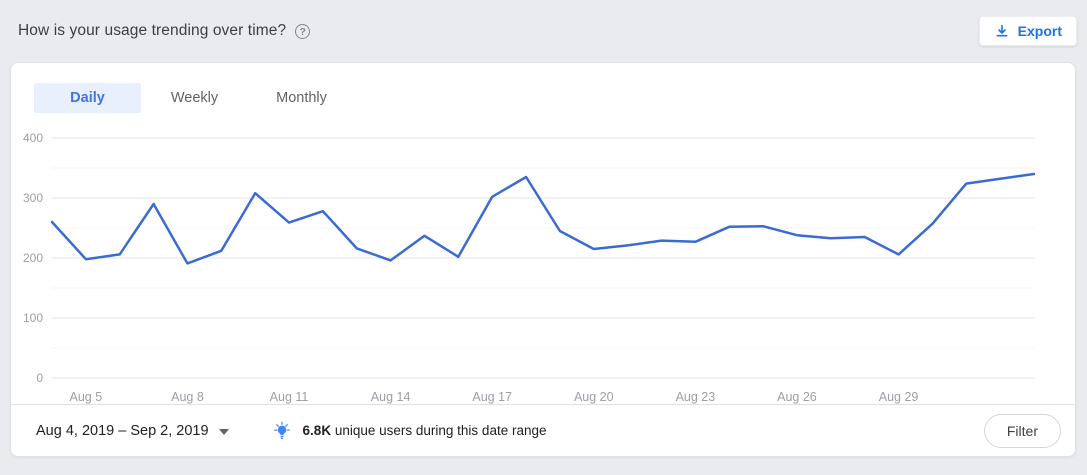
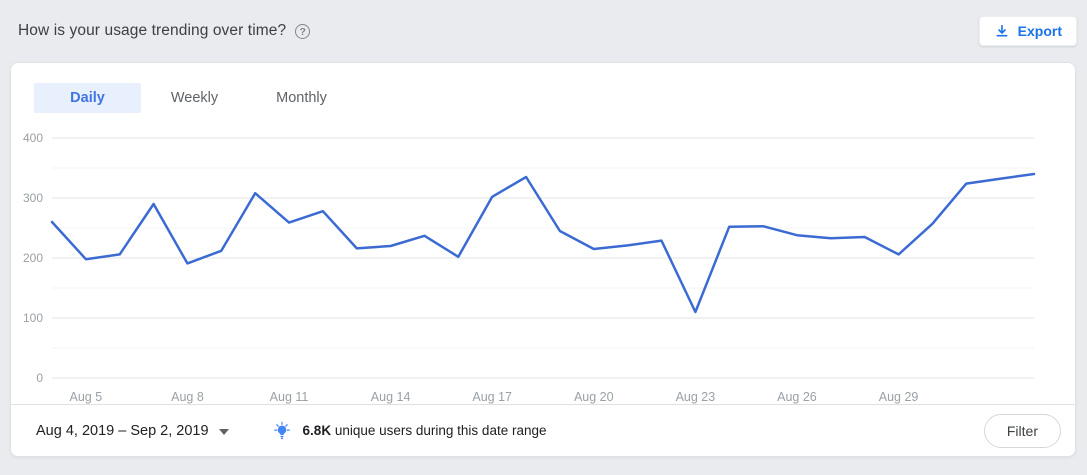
Aug 14: 200 -> 220
Aug 23: 230 -> 110
